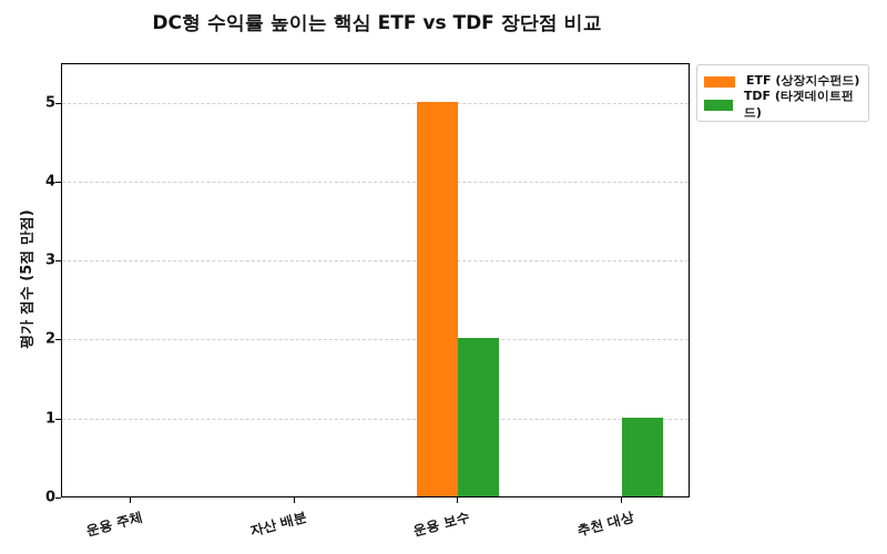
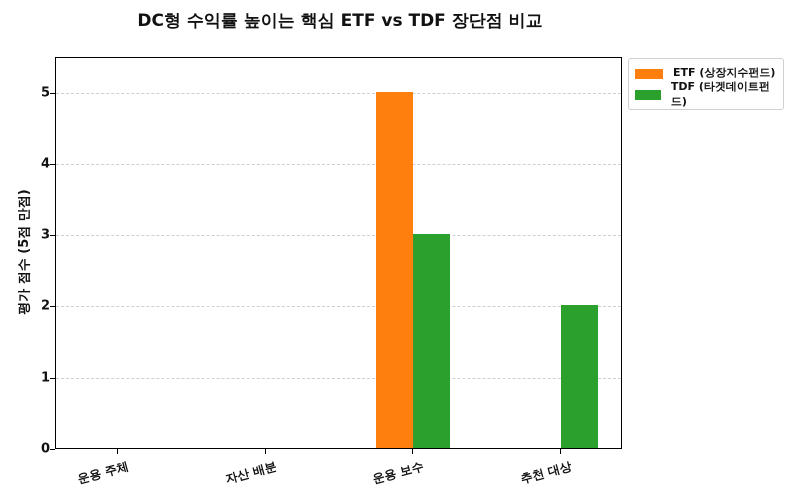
TDF (타겟데이트펀드)/운용 보수: 2 -> 3
TDF (타겟데이트펀드)/추천 대상: 1 -> 2
